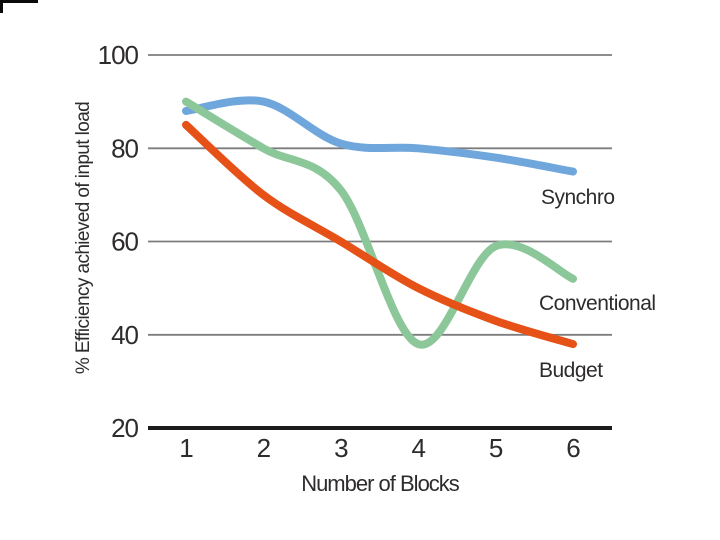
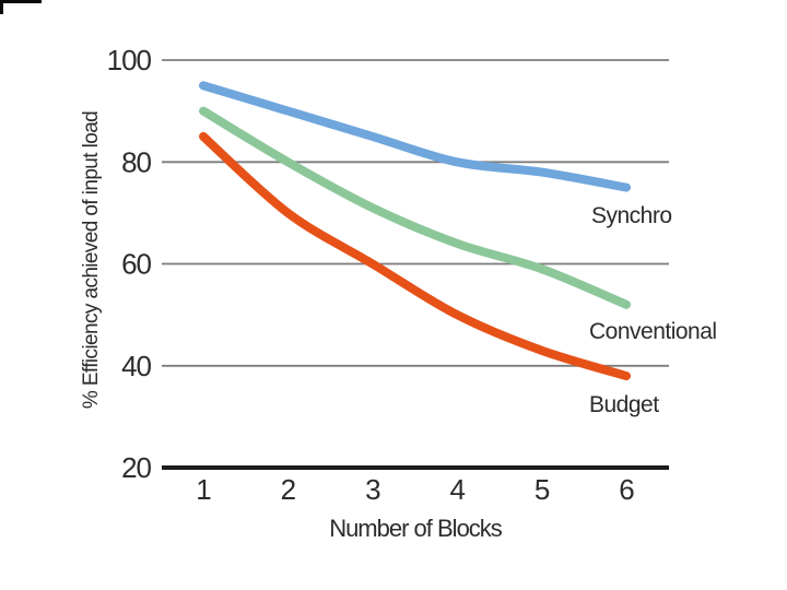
Synchro/1: 88 -> 95
Synchro/3: 81 -> 85
Conventional/4: 38 -> 64
